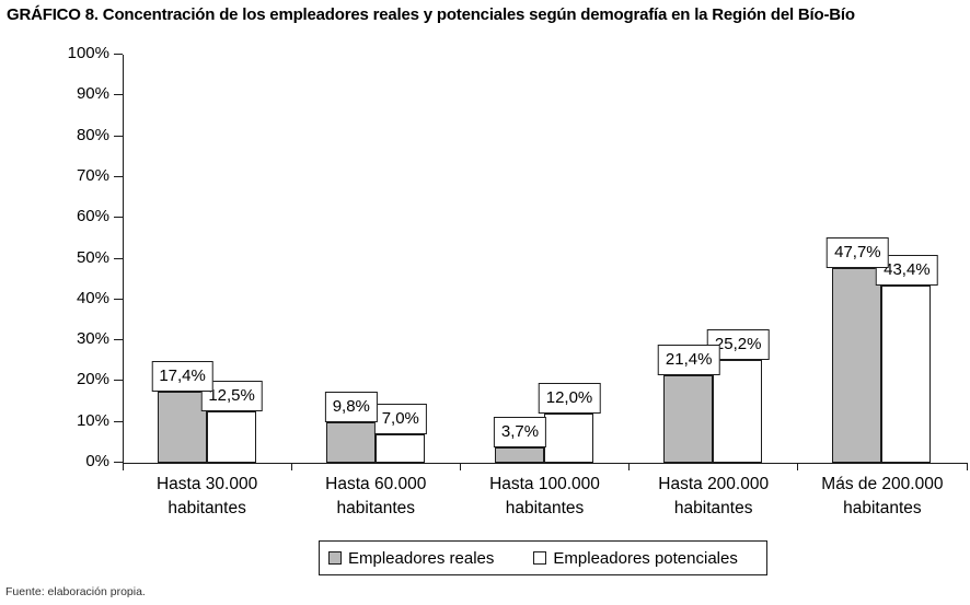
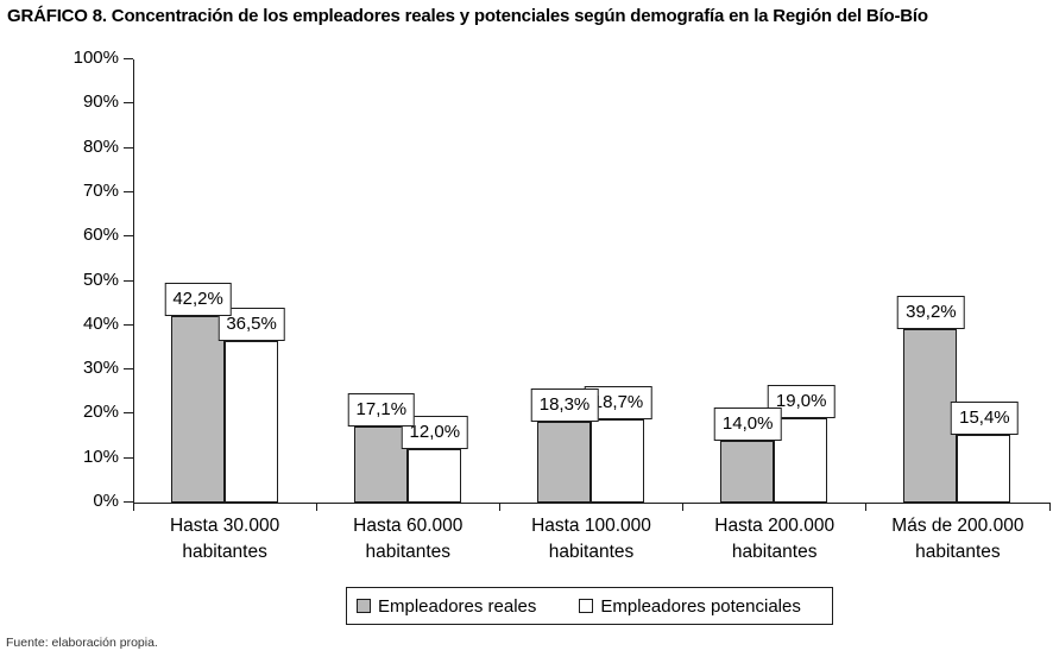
Empleadores reales/Hasta 30.000 habitantes: 17,4% -> 42,2%
Empleadores potenciales/Hasta 30.000 habitantes: 12,5% -> 36,5%
Empleadores reales/Hasta 60.000 habitantes: 9,8% -> 17,1%
Empleadores potenciales/Hasta 60.000 habitantes: 7,0% -> 12,0%
Empleadores reales/Hasta 100.000 habitantes: 3,7% -> 18,3%
Empleadores potenciales/Hasta 100.000 habitantes: 12,0% -> 18,7%
Empleadores reales/Hasta 200.000 habitantes: 21,4% -> 14,0%
Empleadores potenciales/Hasta 200.000 habitantes: 25,2% -> 19,0%
Empleadores reales/Más de 200.000 habitantes: 47,7% -> 39,2%
Empleadores potenciales/Más de 200.000 habitantes: 43,4% -> 15,4%
